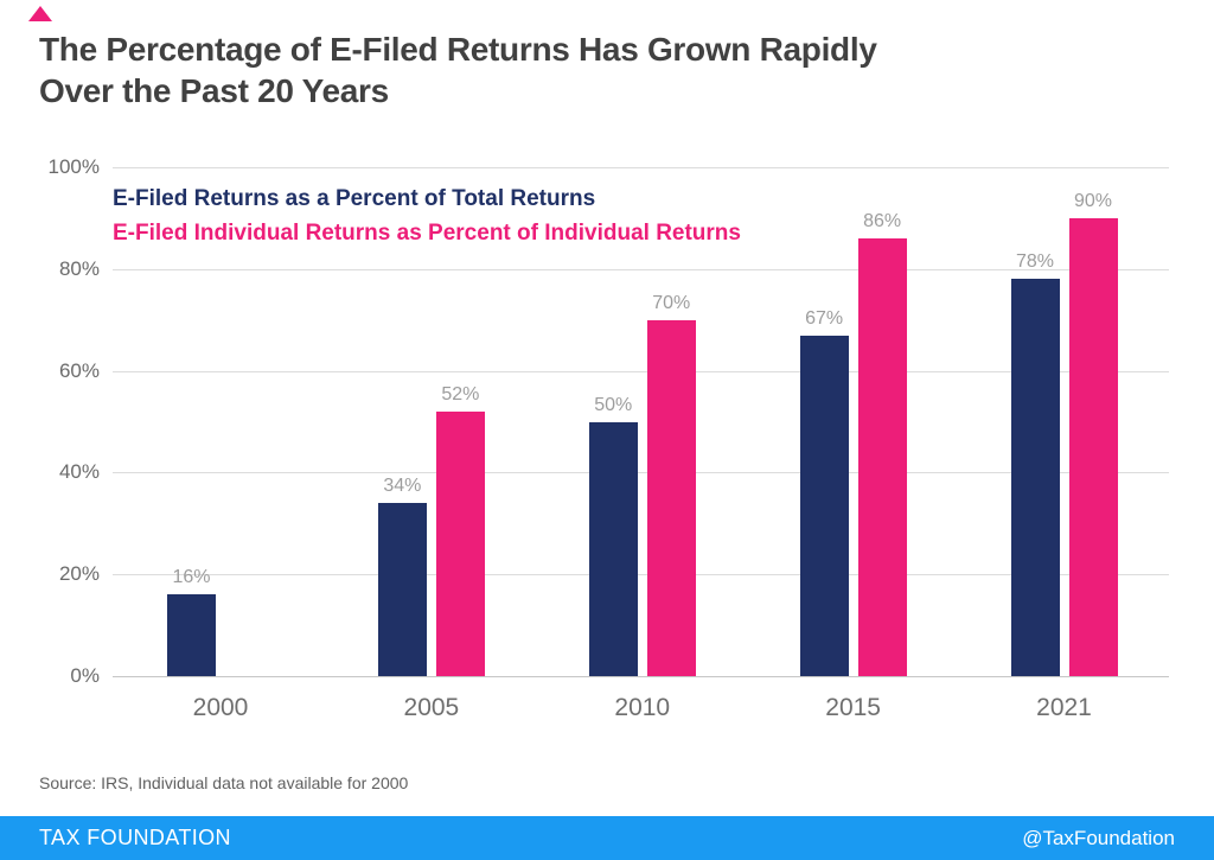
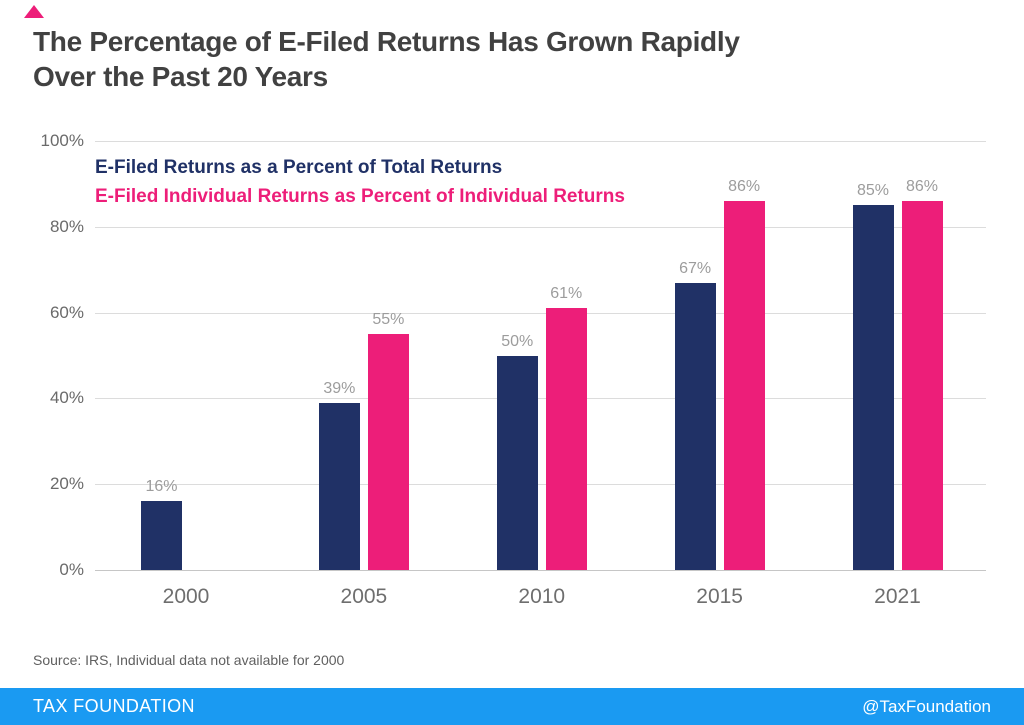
E-Filed Returns as a Percent of Total Returns/2005: 34% -> 39%
E-Filed Individual Returns as Percent of Individual Returns/2005: 52% -> 55%
E-Filed Individual Returns as Percent of Individual Returns/2010: 70% -> 61%
E-Filed Returns as a Percent of Total Returns/2021: 78% -> 85%
E-Filed Individual Returns as Percent of Individual Returns/2021: 90% -> 86%
